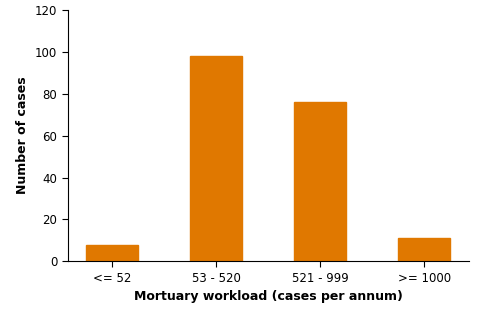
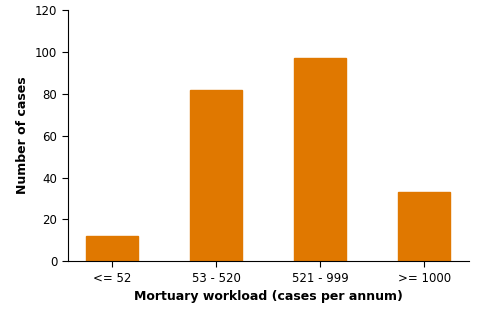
<= 52: 8 -> 12
53 - 520: 98 -> 82
521 - 999: 76 -> 97
>= 1000: 11 -> 33
